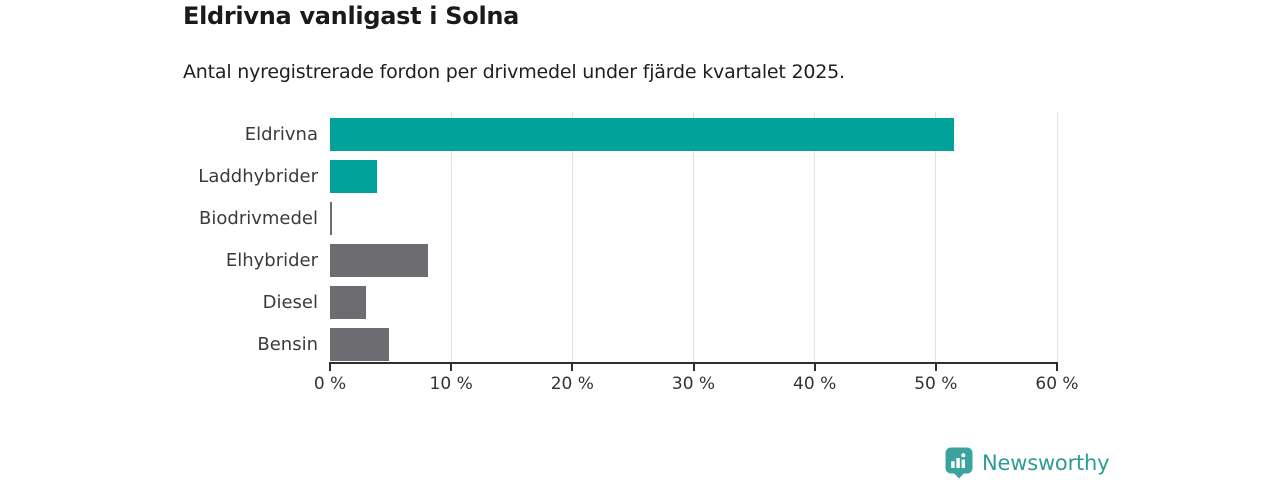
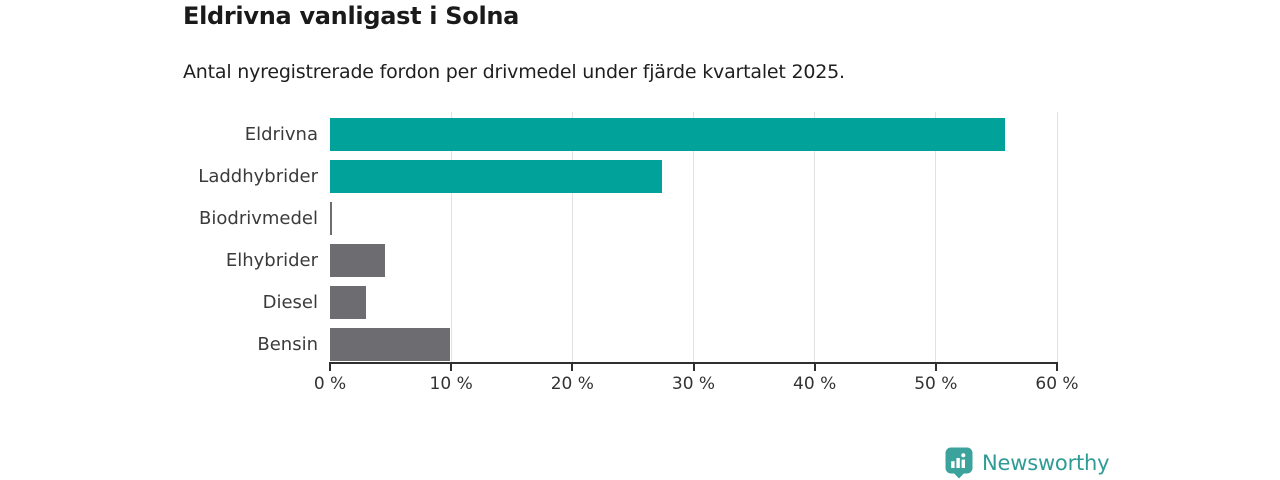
Eldrivna: 51.5% -> 55.7%
Laddhybrider: 3.9% -> 27.4%
Elhybrider: 8.1% -> 4.5%
Bensin: 4.9% -> 9.9%
